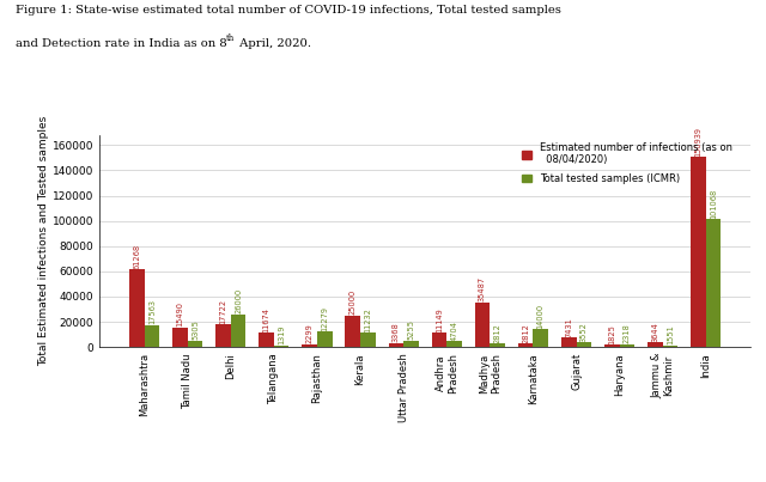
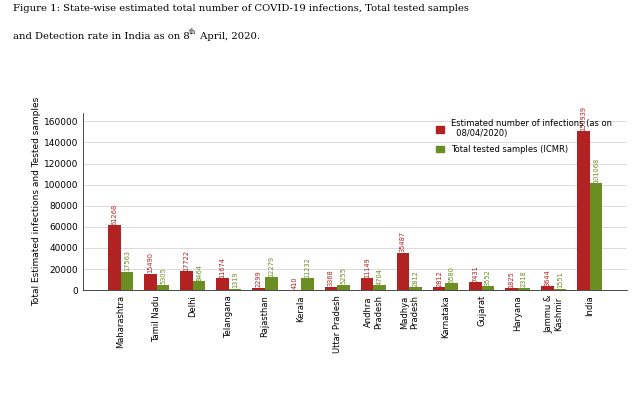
Total tested samples (ICMR)/Delhi: 26000 -> 8000
Estimated number of infections (as on 08/04/2020)/Kerala: 25000 -> 0
Total tested samples (ICMR)/Karnataka: 14000 -> 7000
